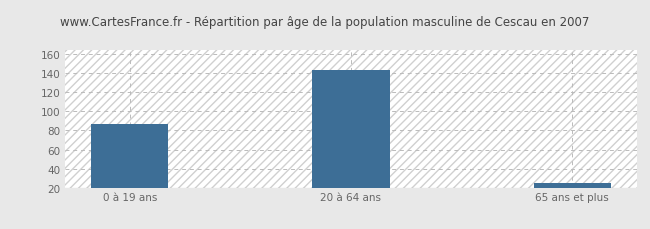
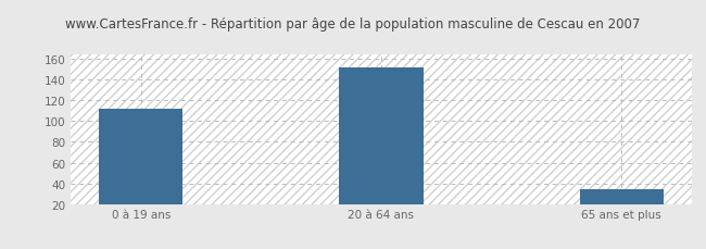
0 à 19 ans: 87 -> 112
20 à 64 ans: 144 -> 152
65 ans et plus: 25 -> 34
